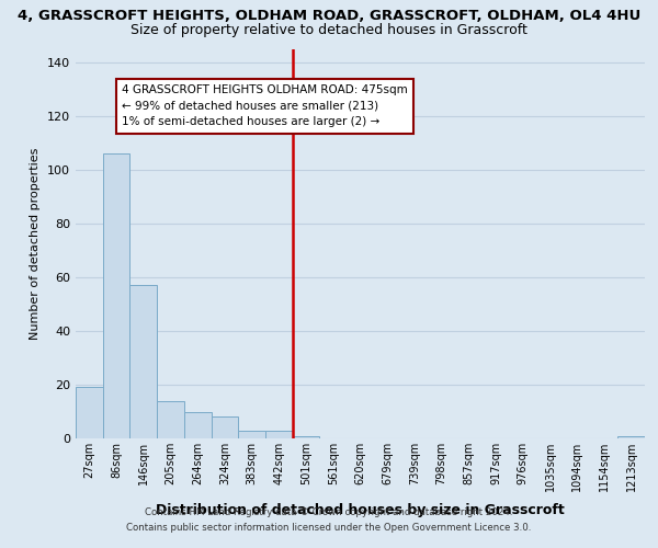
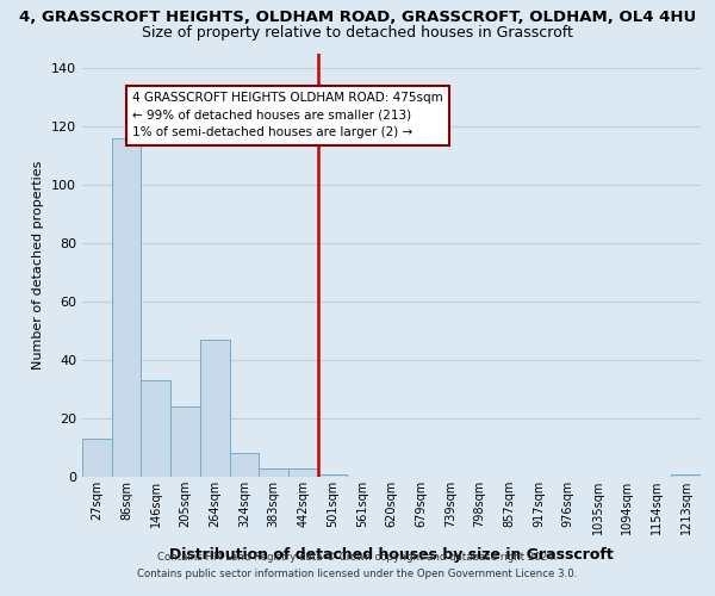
27sqm: 19 -> 13
86sqm: 106 -> 116
146sqm: 57 -> 33
205sqm: 14 -> 24
264sqm: 10 -> 47
